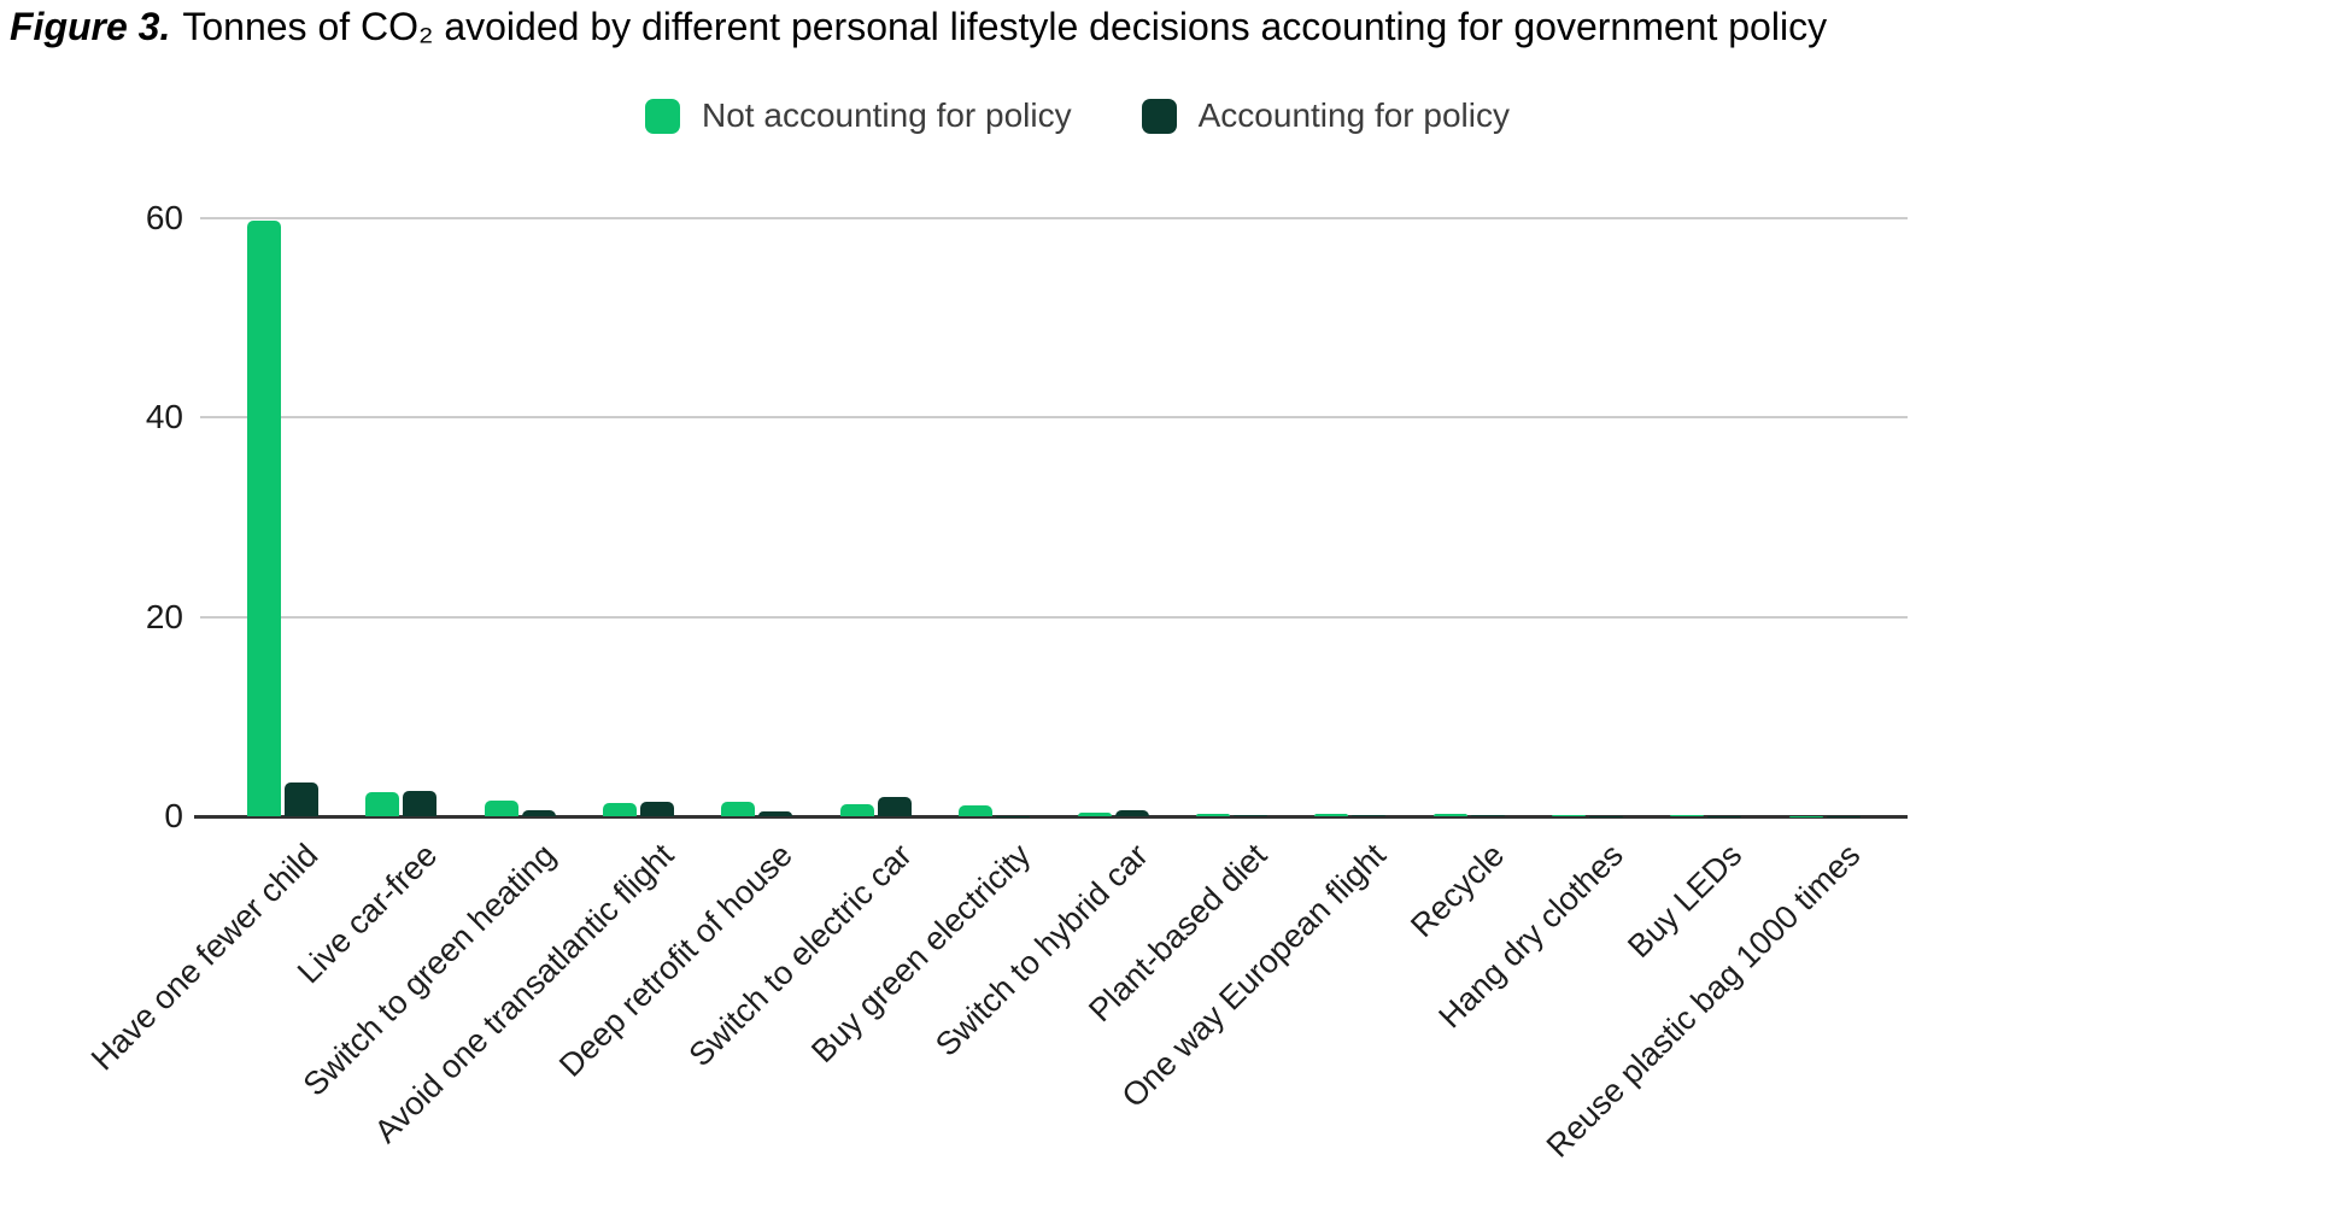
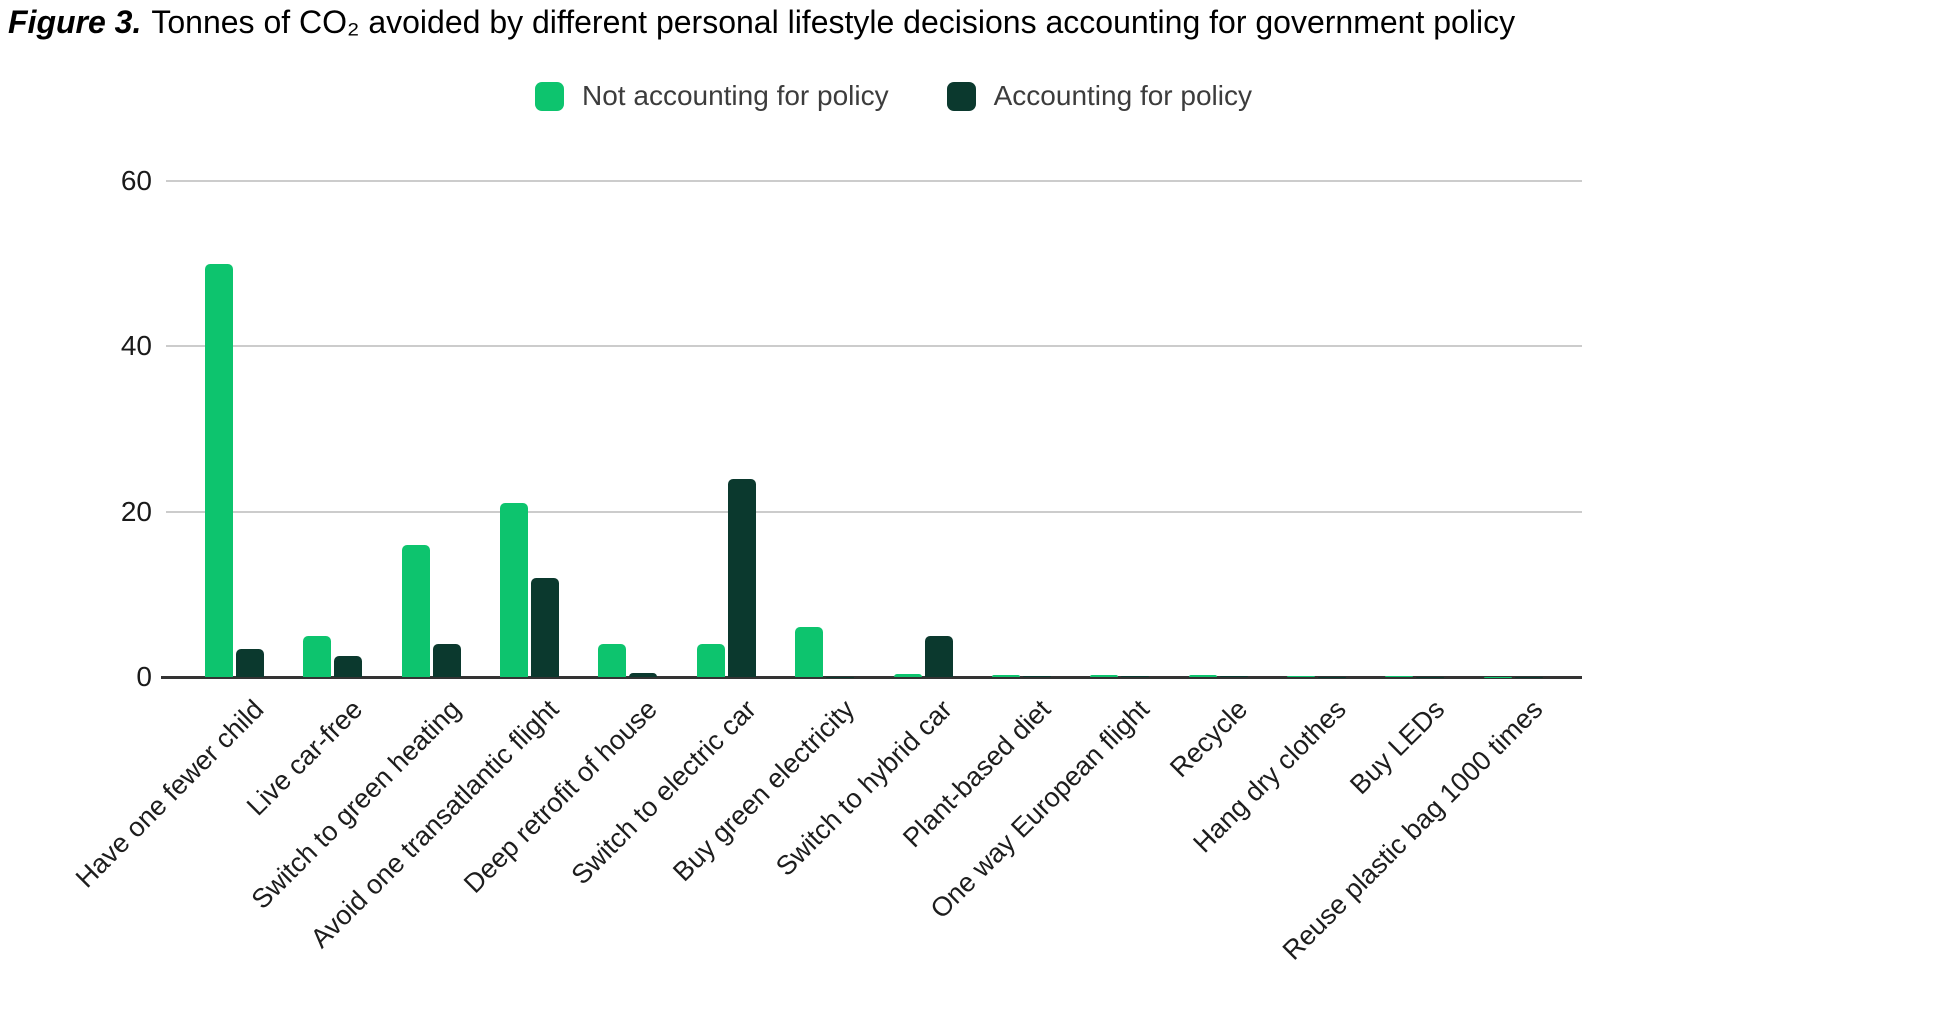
Not accounting for policy/Have one fewer child: 60 -> 50
Not accounting for policy/Live car-free: 2 -> 5
Not accounting for policy/Switch to green heating: 2 -> 16
Accounting for policy/Switch to green heating: 1 -> 4
Not accounting for policy/Avoid one transatlantic flight: 1 -> 21
Accounting for policy/Avoid one transatlantic flight: 1 -> 12
Not accounting for policy/Deep retrofit of house: 1 -> 4
Not accounting for policy/Switch to electric car: 1 -> 4
Accounting for policy/Switch to electric car: 2 -> 24
Not accounting for policy/Buy green electricity: 1 -> 6
Accounting for policy/Switch to hybrid car: 1 -> 5
